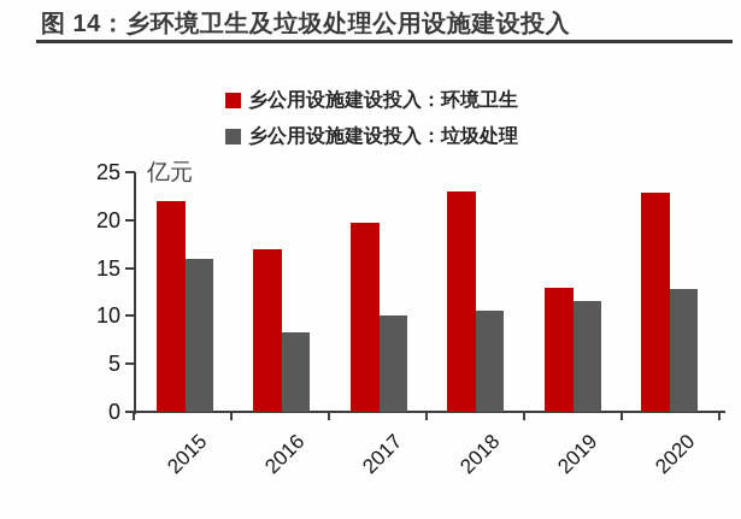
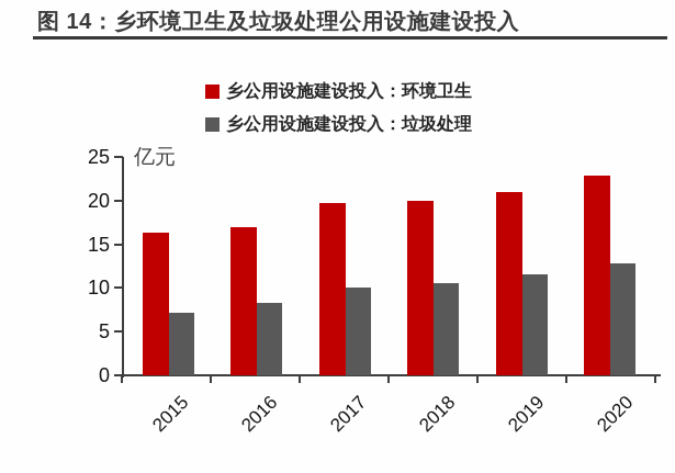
乡公用设施建设投入：环境卫生/2015: 22 -> 16
乡公用设施建设投入：垃圾处理/2015: 16 -> 7
乡公用设施建设投入：环境卫生/2018: 23 -> 20
乡公用设施建设投入：环境卫生/2019: 13 -> 21
